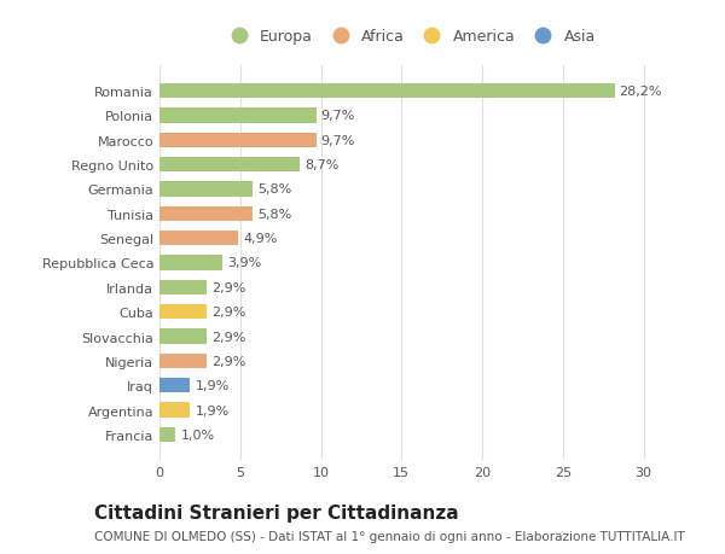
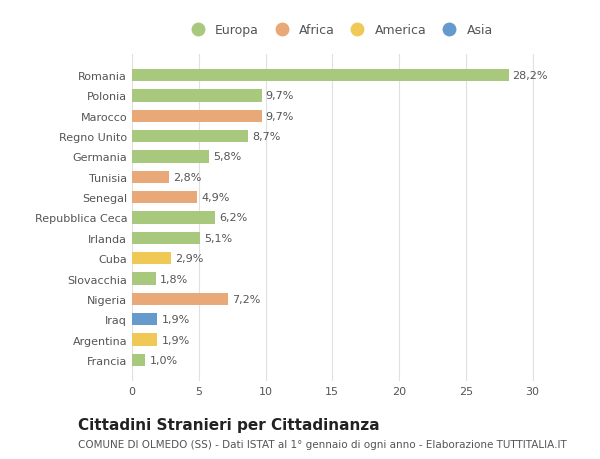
Tunisia: 5,8% -> 2,8%
Repubblica Ceca: 3,9% -> 6,2%
Irlanda: 2,9% -> 5,1%
Slovacchia: 2,9% -> 1,8%
Nigeria: 2,9% -> 7,2%
